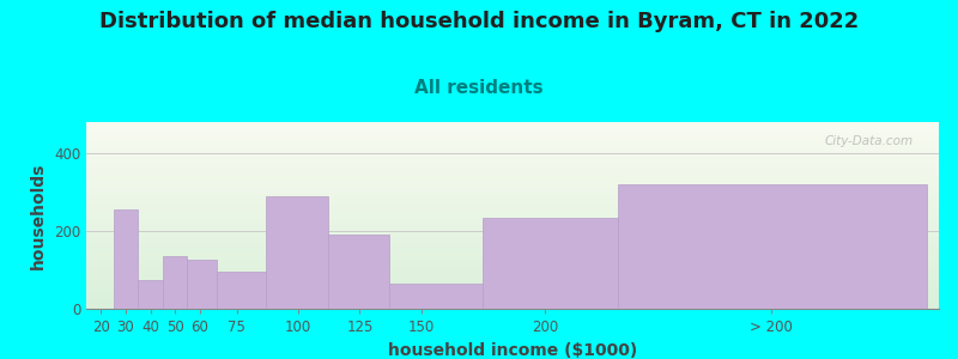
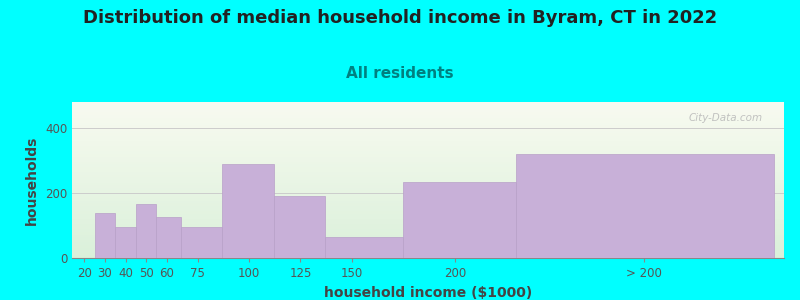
30: 255 -> 140
40: 75 -> 95
50: 135 -> 165
